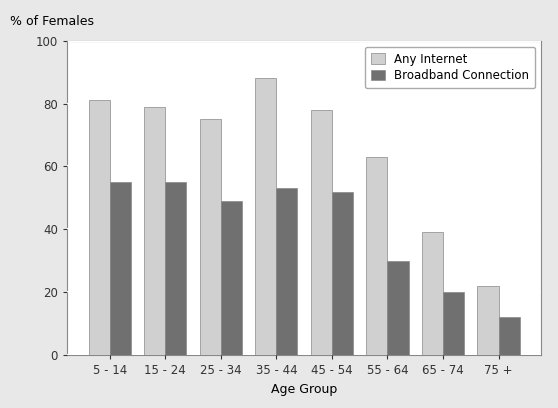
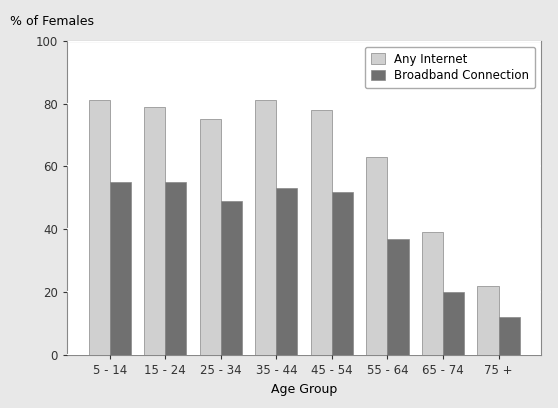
Any Internet/35 - 44: 88 -> 81
Broadband Connection/55 - 64: 30 -> 37
